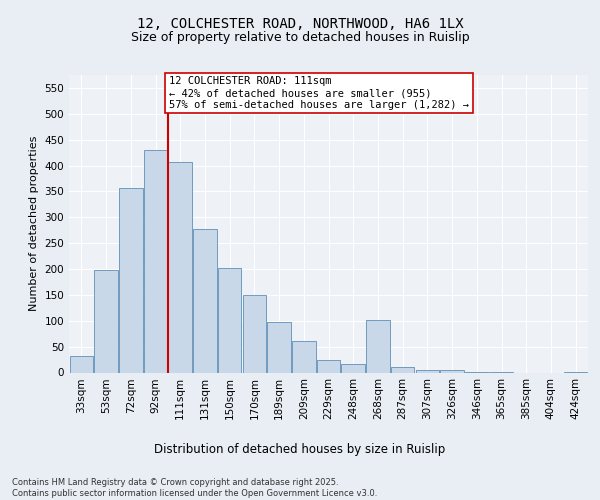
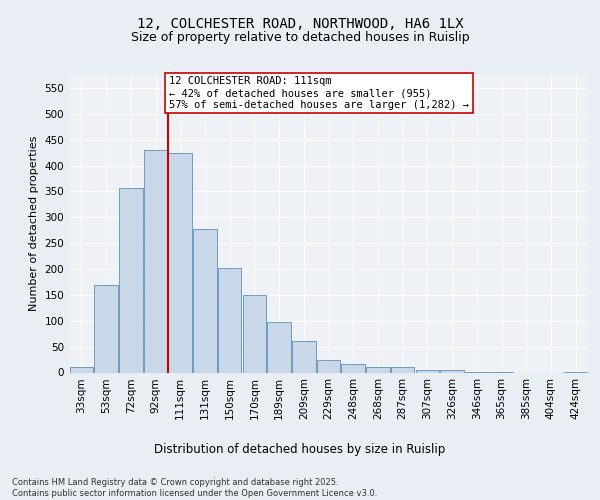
33sqm: 32 -> 10
53sqm: 198 -> 170
111sqm: 406 -> 425
268sqm: 102 -> 10
